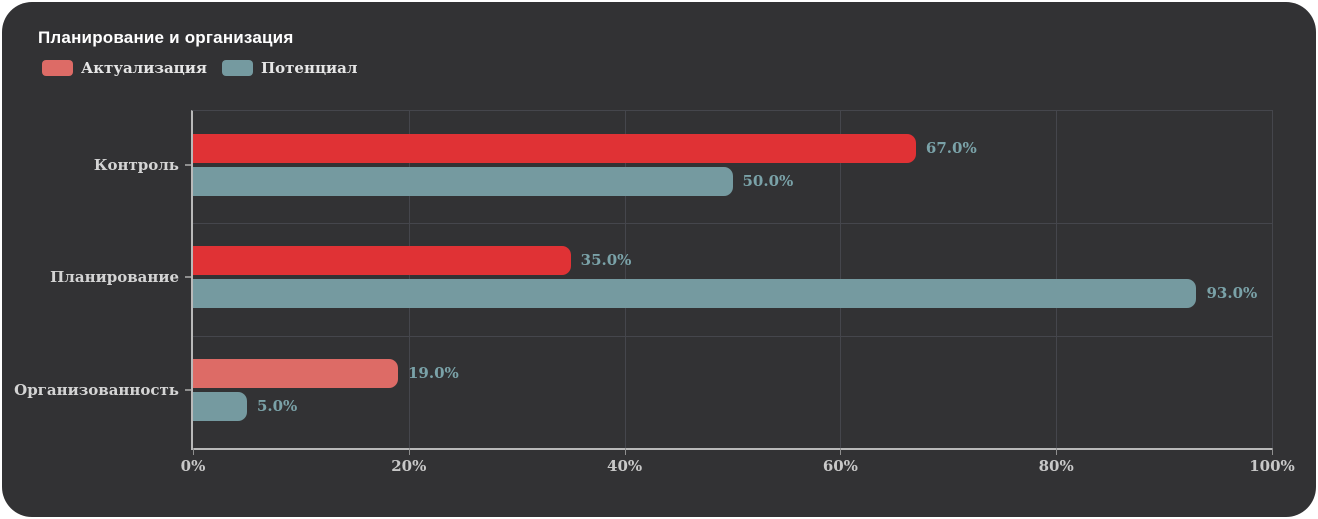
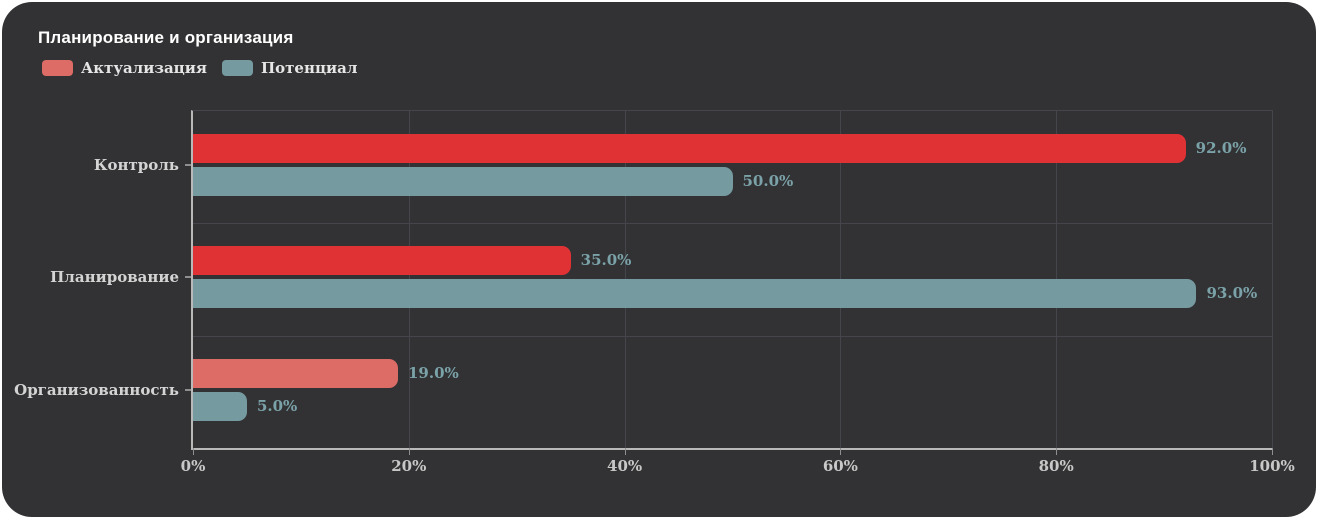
Актуализация/Контроль: 67.0% -> 92.0%
